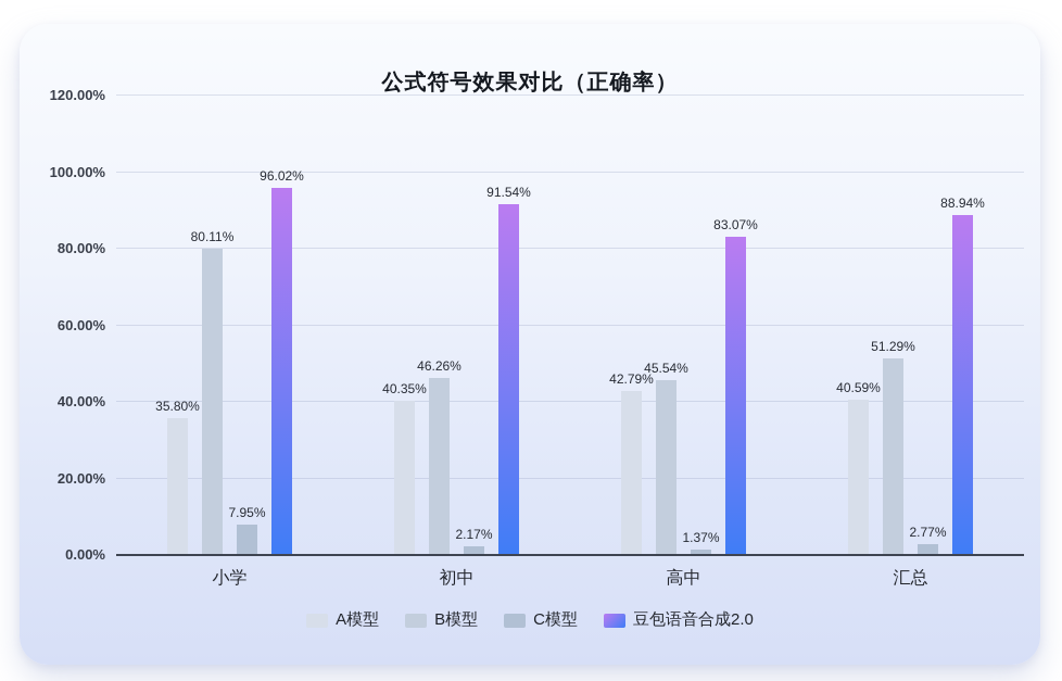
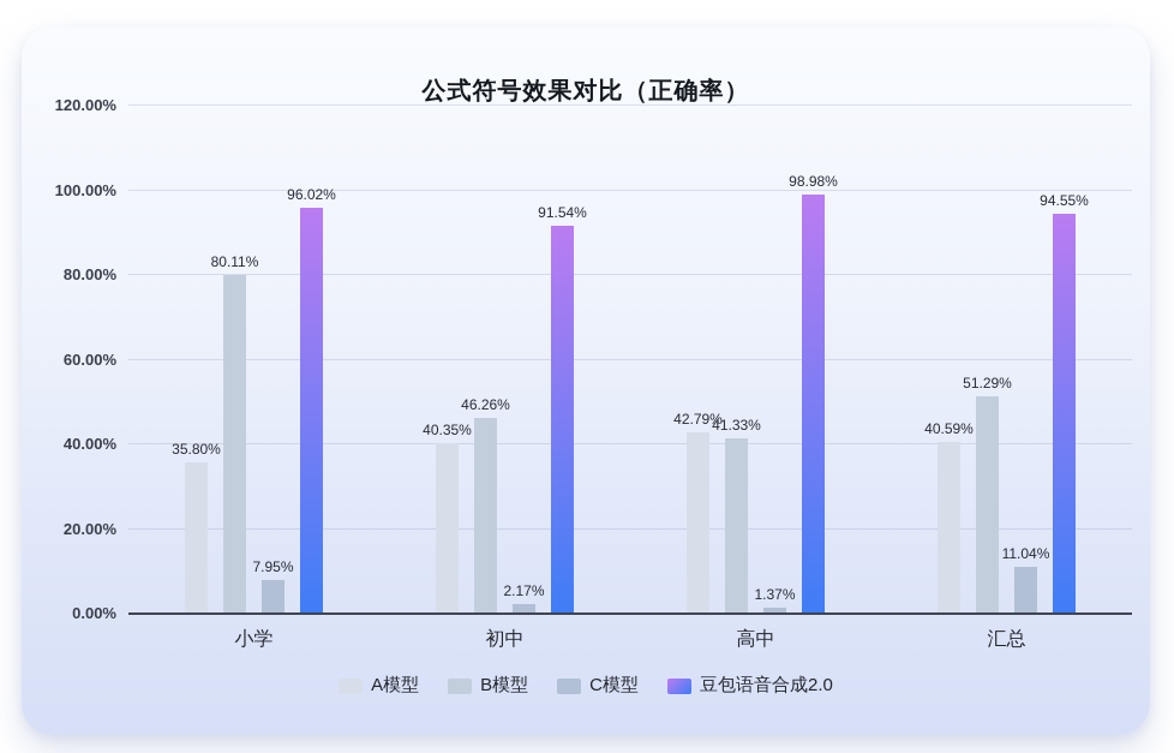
B模型/高中: 45.54% -> 41.33%
豆包语音合成2.0/高中: 83.07% -> 98.98%
C模型/汇总: 2.77% -> 11.04%
豆包语音合成2.0/汇总: 88.94% -> 94.55%
